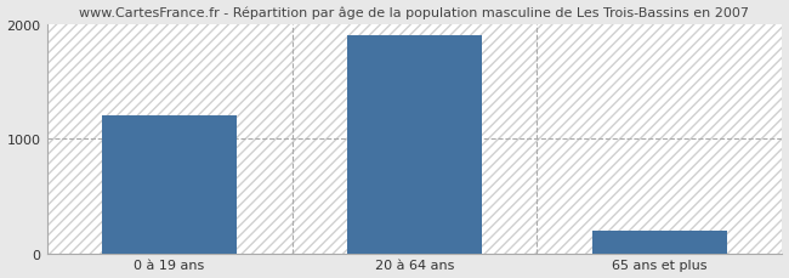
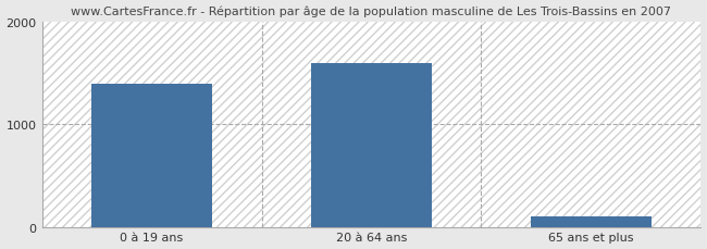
0 à 19 ans: 1200 -> 1400
20 à 64 ans: 1900 -> 1600
65 ans et plus: 200 -> 100
